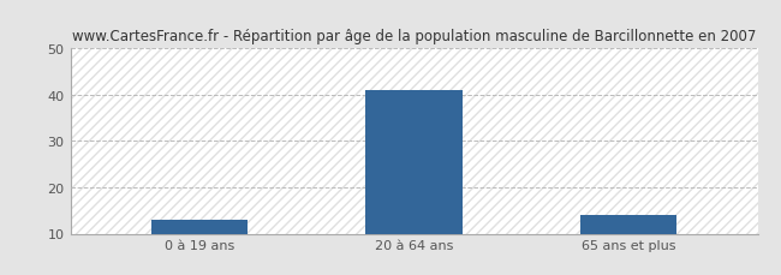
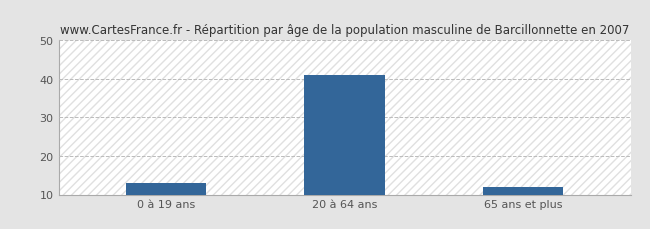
65 ans et plus: 14 -> 12
